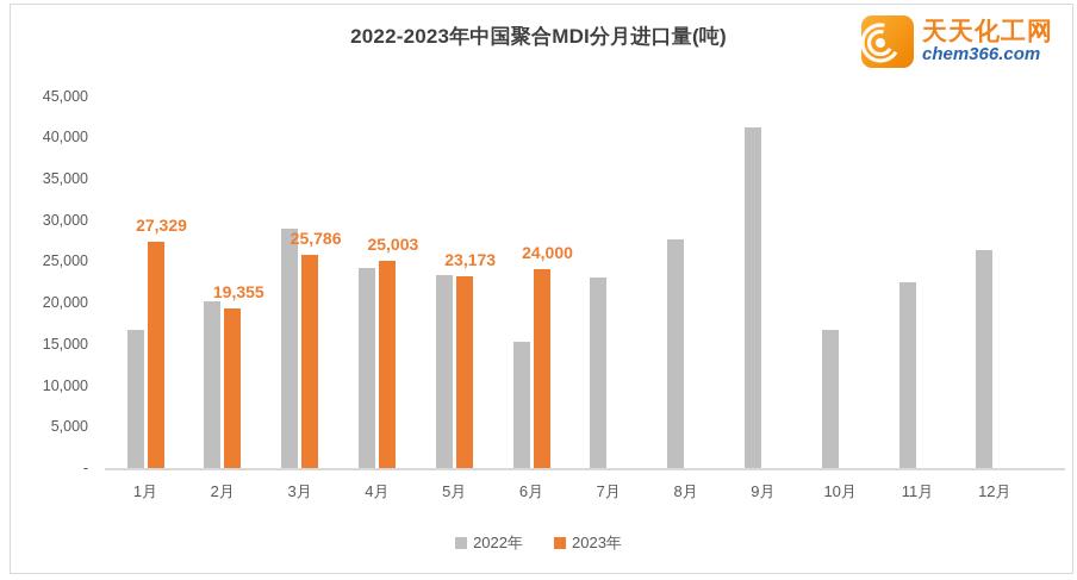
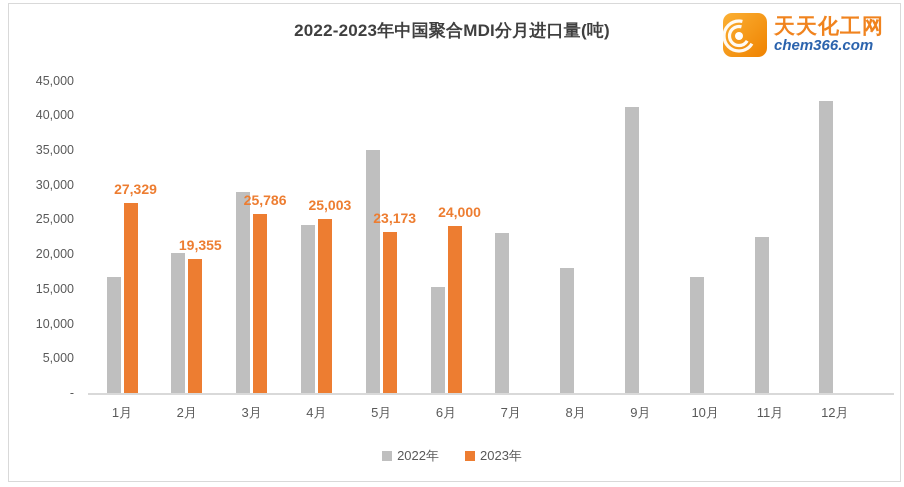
2022年/5月: 23000 -> 35000
2022年/8月: 28000 -> 18000
2022年/12月: 26000 -> 42000
